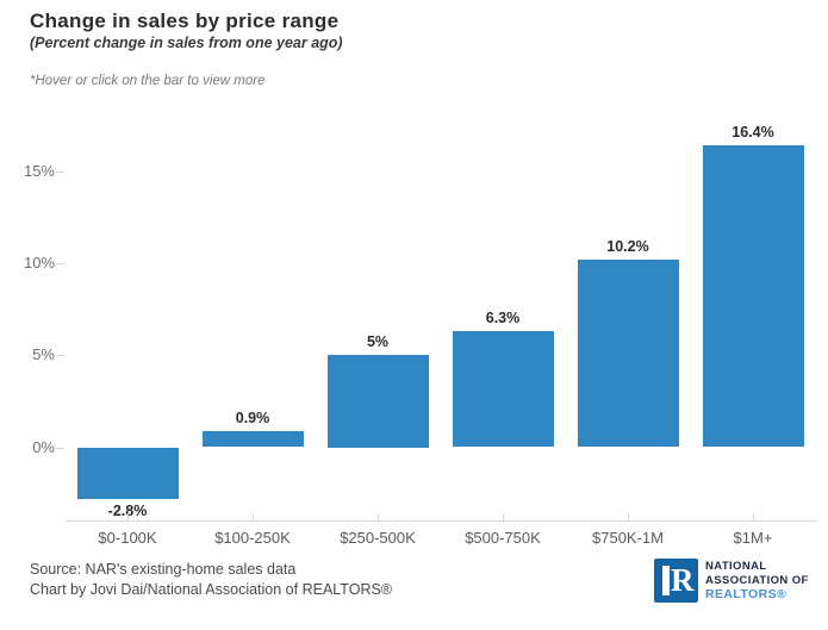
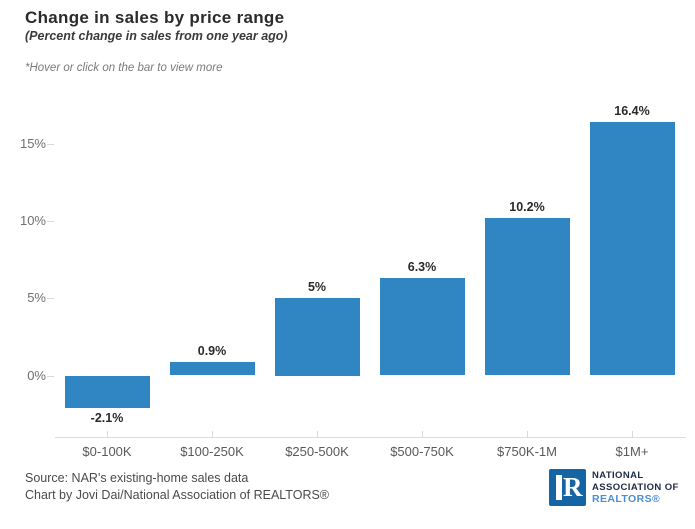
$0-100K: -2.8% -> -2.1%
